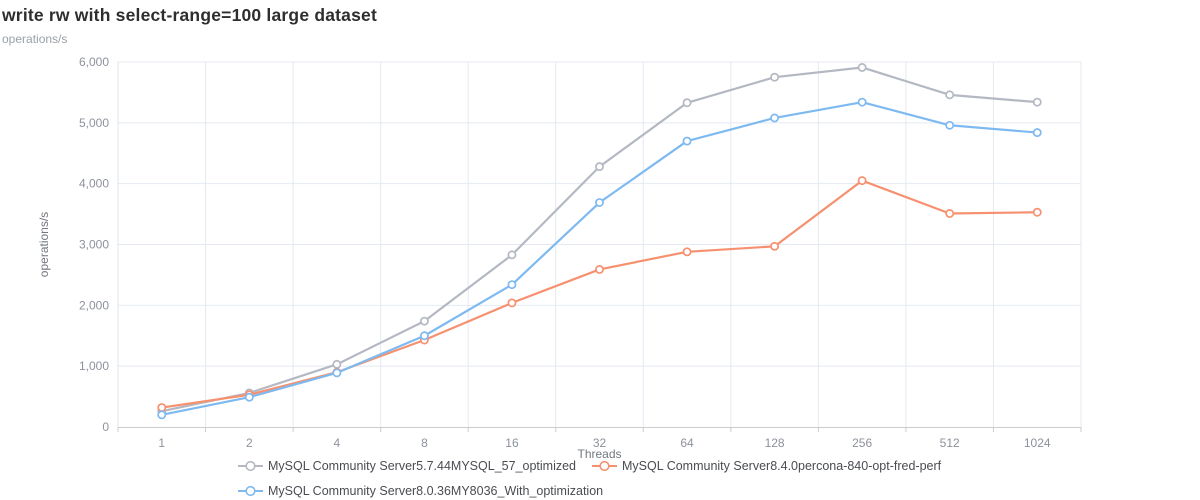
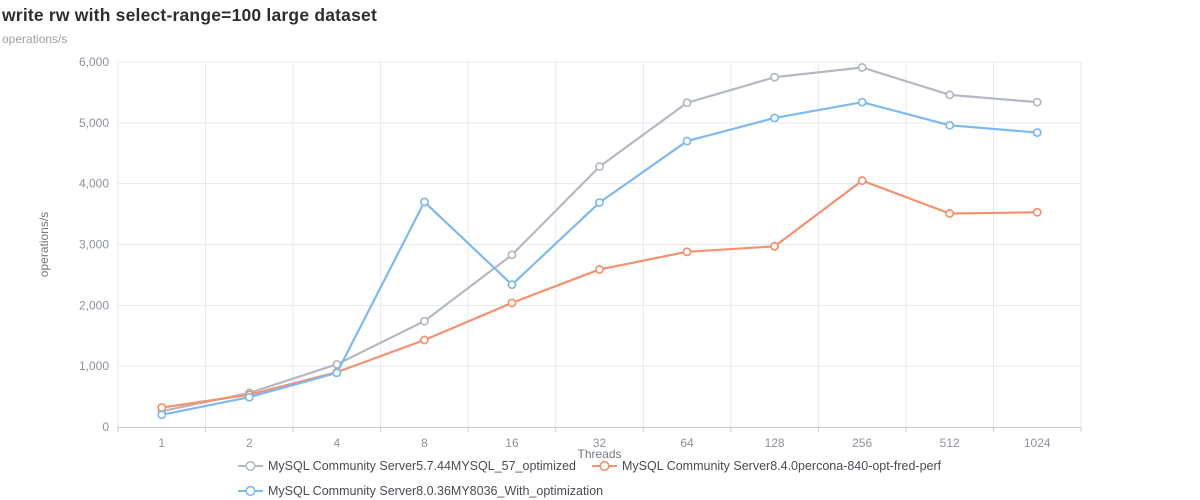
MySQL Community Server8.0.36MY8036_With_optimization/8: 1500 -> 3700
